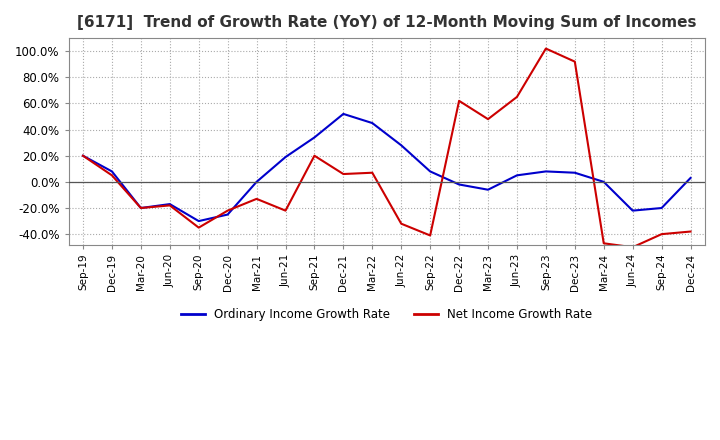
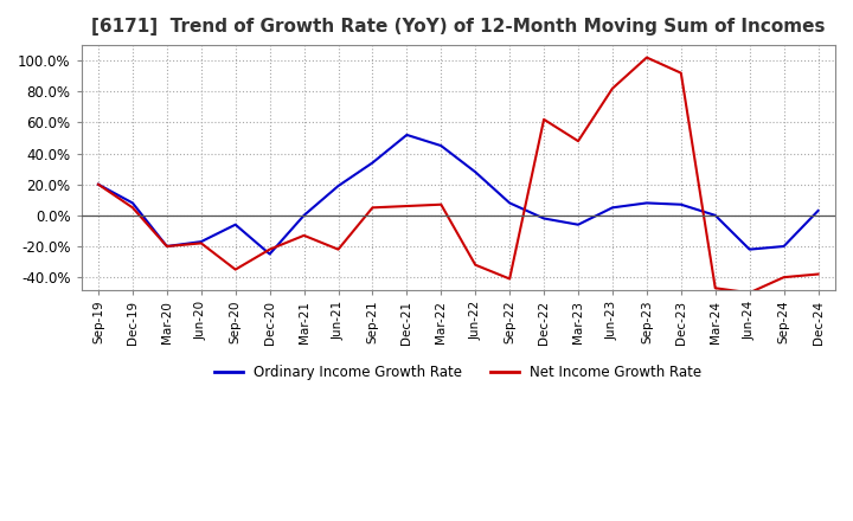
Ordinary Income Growth Rate/Sep-20: -30% -> -6%
Net Income Growth Rate/Sep-21: 20% -> 5%
Net Income Growth Rate/Jun-23: 65% -> 82%
